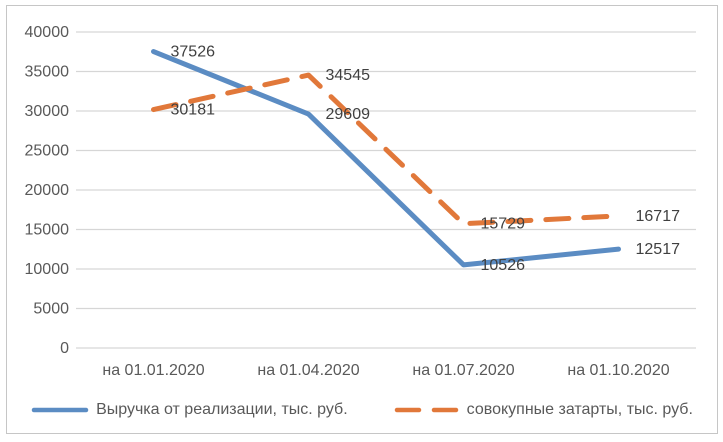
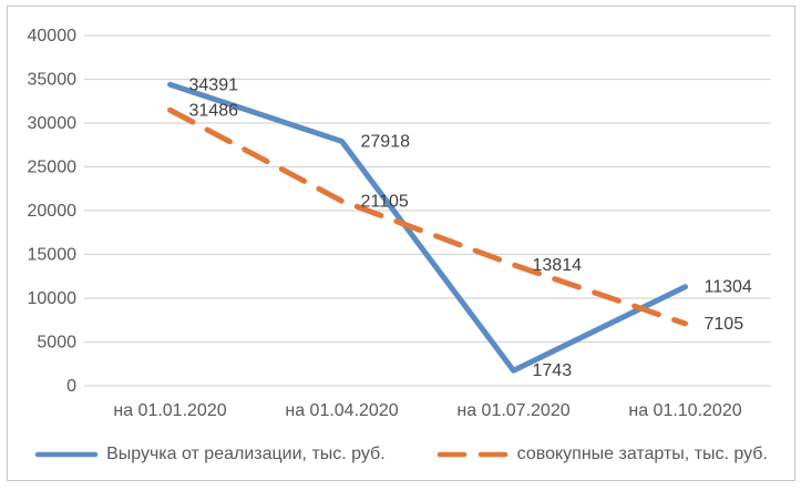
Выручка от реализации, тыс. руб./на 01.01.2020: 37526 -> 34391
совокупные затарты, тыс. руб./на 01.01.2020: 30181 -> 31486
Выручка от реализации, тыс. руб./на 01.04.2020: 29609 -> 27918
совокупные затарты, тыс. руб./на 01.04.2020: 34545 -> 21105
Выручка от реализации, тыс. руб./на 01.07.2020: 10526 -> 1743
совокупные затарты, тыс. руб./на 01.07.2020: 15729 -> 13814
Выручка от реализации, тыс. руб./на 01.10.2020: 12517 -> 11304
совокупные затарты, тыс. руб./на 01.10.2020: 16717 -> 7105
